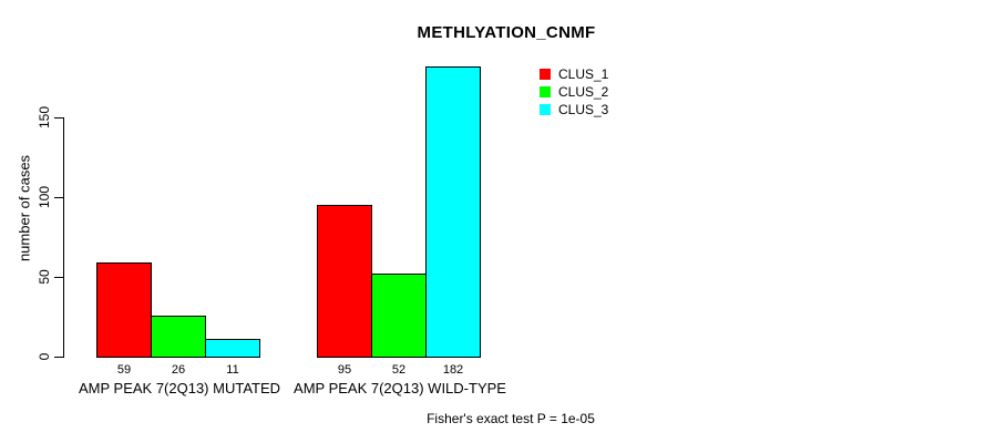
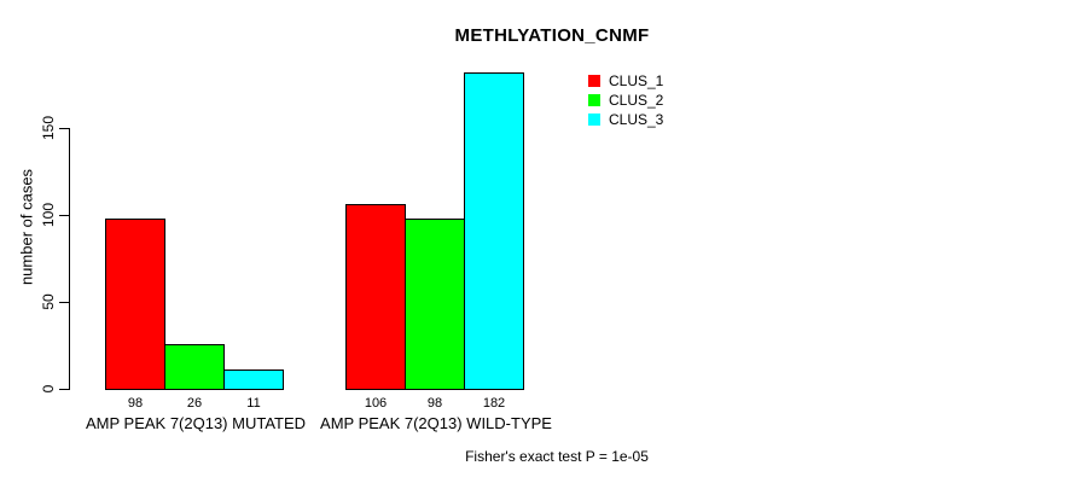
CLUS_1/AMP PEAK 7(2Q13) MUTATED: 59 -> 98
CLUS_1/AMP PEAK 7(2Q13) WILD-TYPE: 95 -> 106
CLUS_2/AMP PEAK 7(2Q13) WILD-TYPE: 52 -> 98
